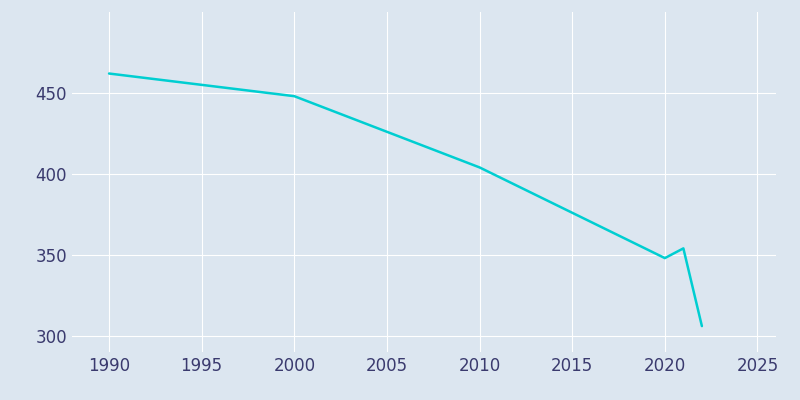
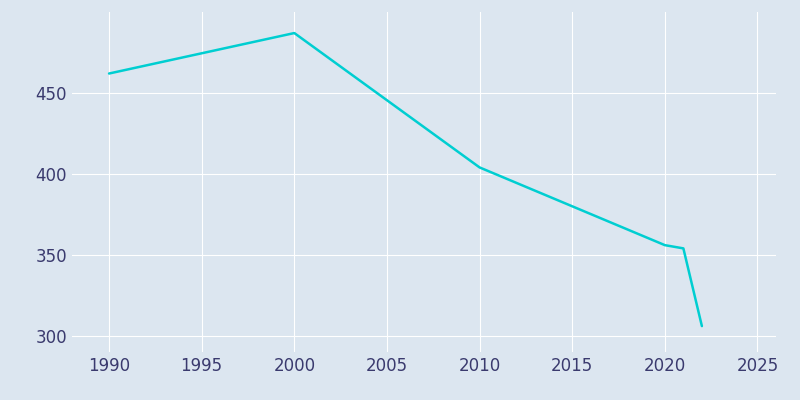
2000: 448 -> 487
2020: 348 -> 356
